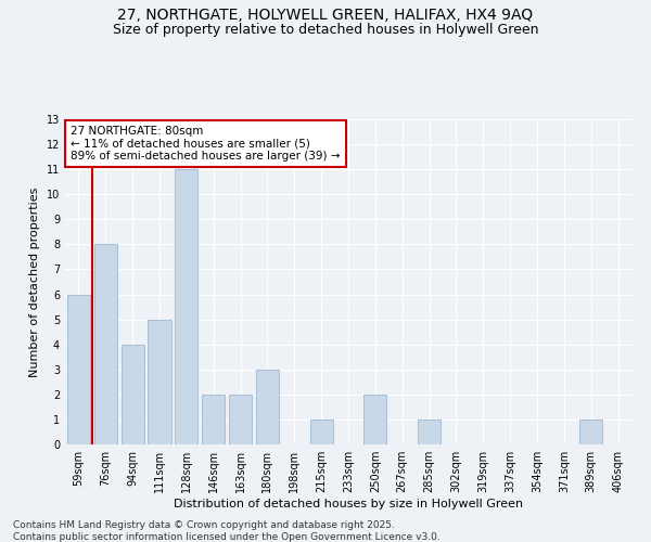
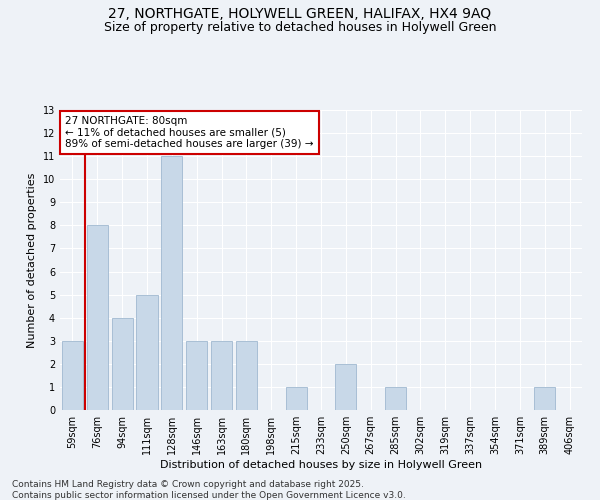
59sqm: 6 -> 3
146sqm: 2 -> 3
163sqm: 2 -> 3
